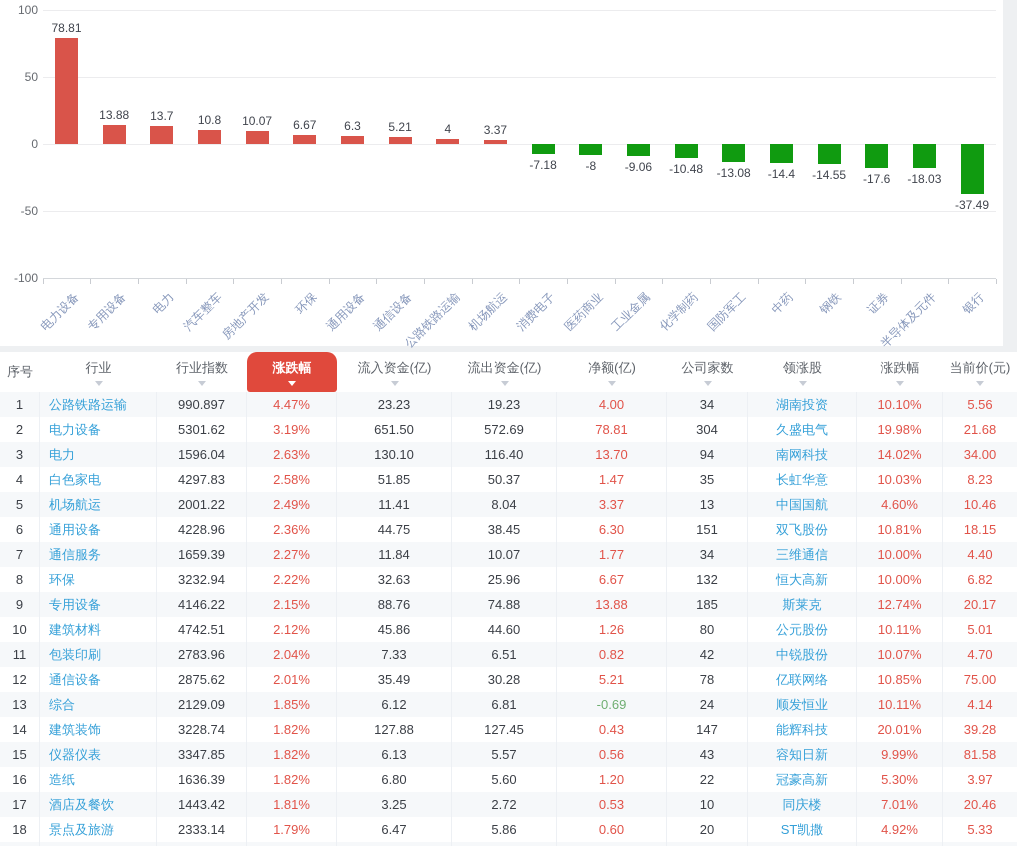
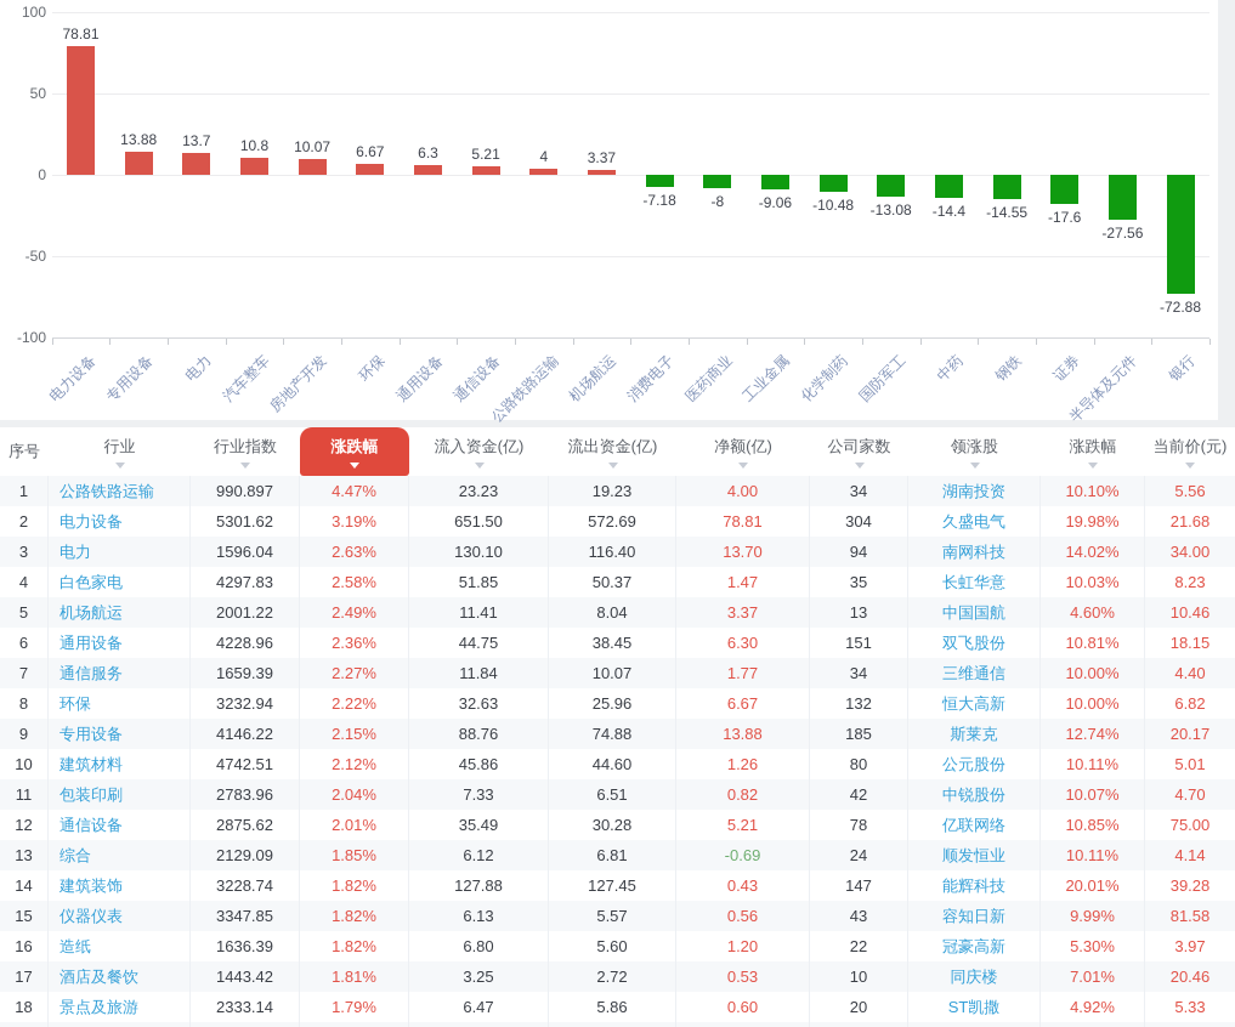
半导体及元件: -18.03 -> -27.56
银行: -37.49 -> -72.88
